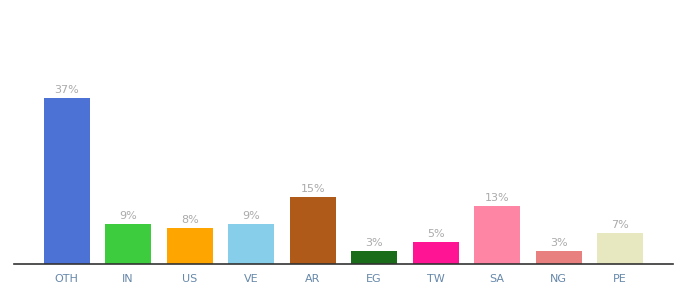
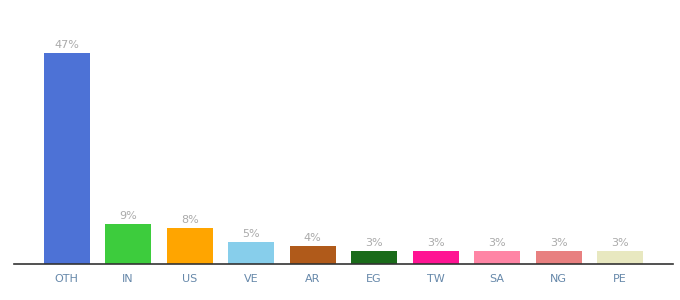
OTH: 37% -> 47%
VE: 9% -> 5%
AR: 15% -> 4%
TW: 5% -> 3%
SA: 13% -> 3%
PE: 7% -> 3%
